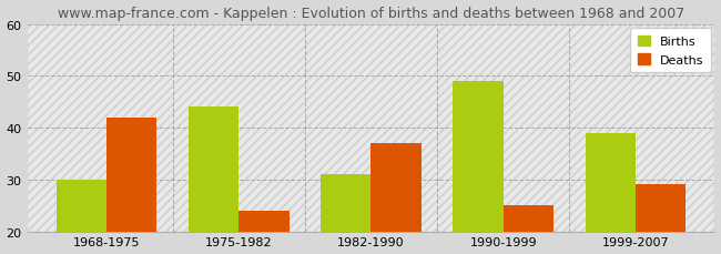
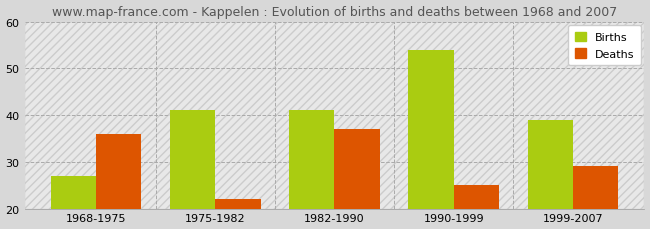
Births/1968-1975: 30 -> 27
Deaths/1968-1975: 42 -> 36
Births/1975-1982: 44 -> 41
Deaths/1975-1982: 24 -> 22
Births/1982-1990: 31 -> 41
Births/1990-1999: 49 -> 54
